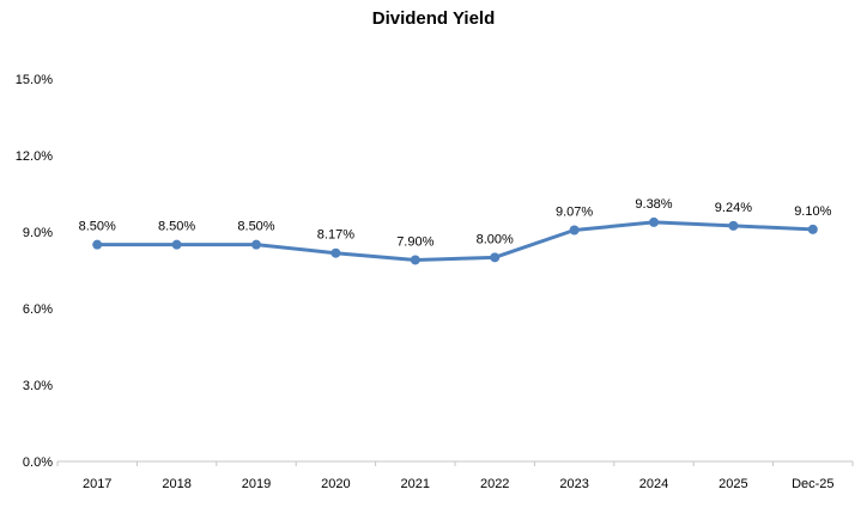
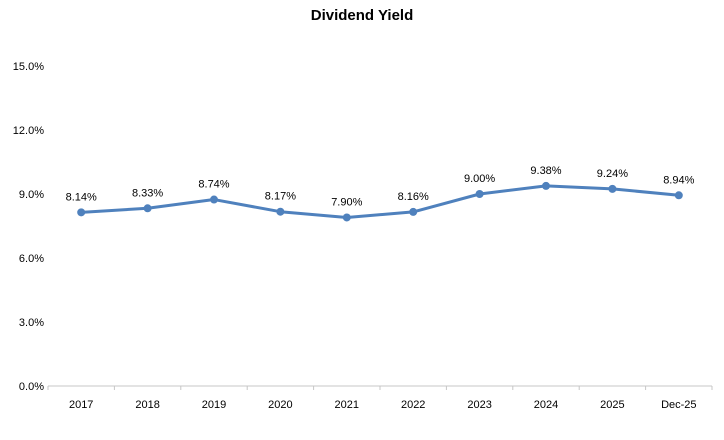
2017: 8.50% -> 8.14%
2018: 8.50% -> 8.33%
2019: 8.50% -> 8.74%
2022: 8.00% -> 8.16%
2023: 9.07% -> 9.00%
Dec-25: 9.10% -> 8.94%
